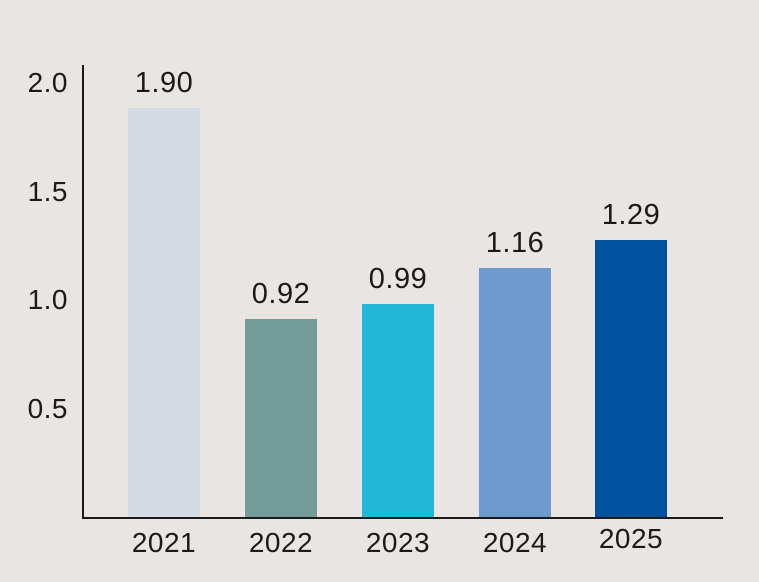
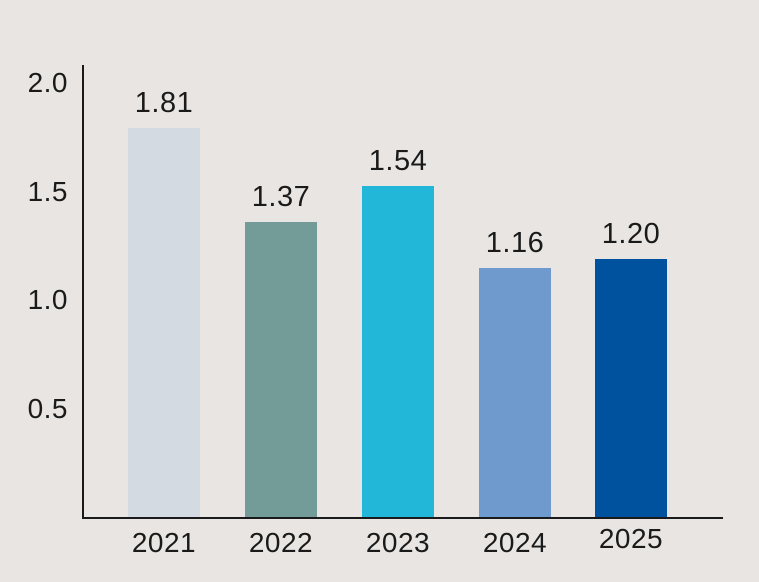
2021: 1.90 -> 1.81
2022: 0.92 -> 1.37
2023: 0.99 -> 1.54
2025: 1.29 -> 1.20
